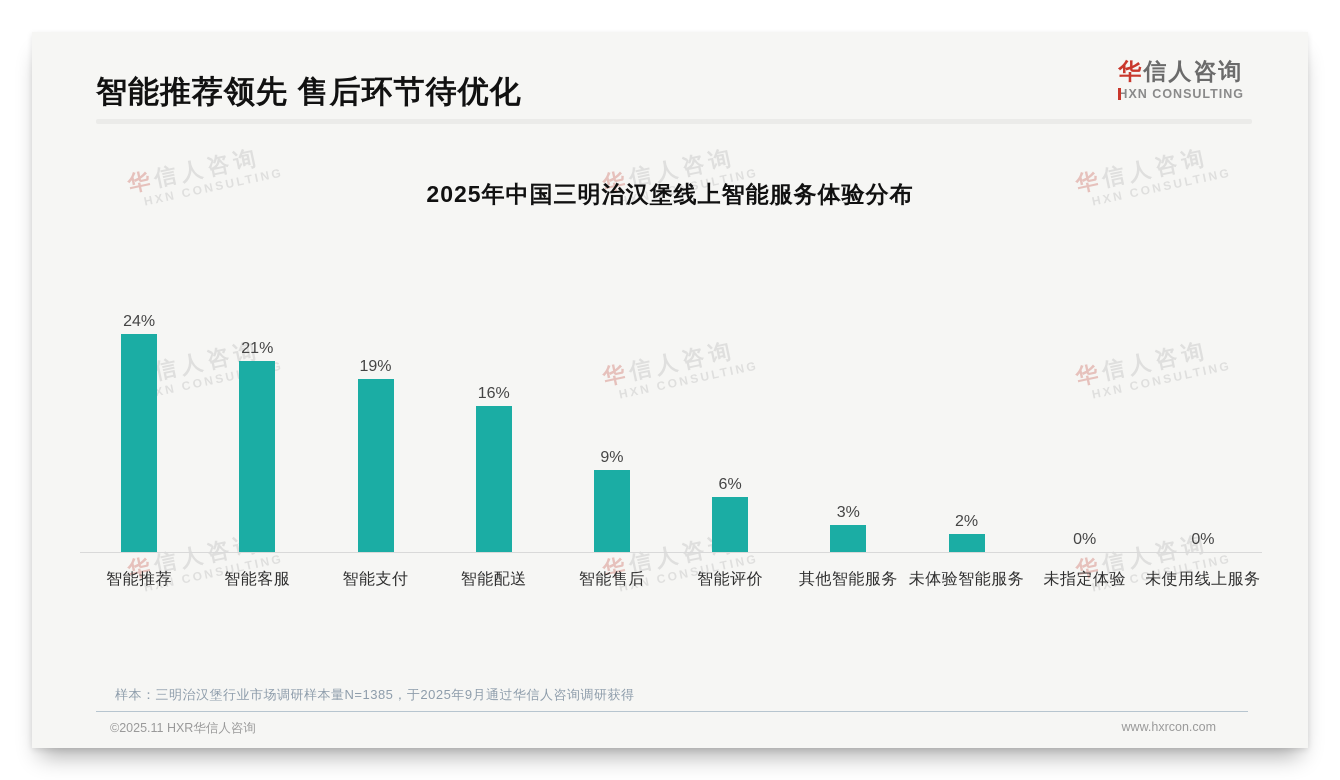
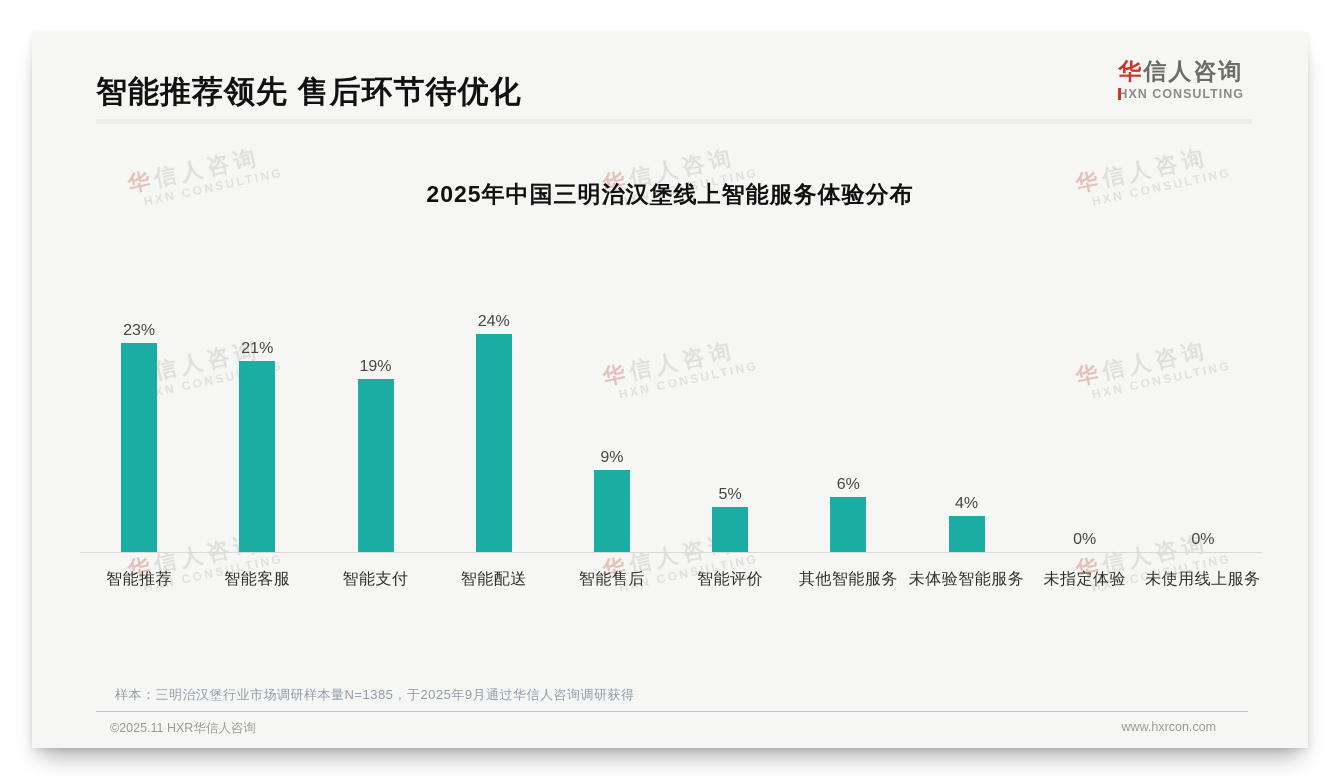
智能推荐: 24% -> 23%
智能配送: 16% -> 24%
智能评价: 6% -> 5%
其他智能服务: 3% -> 6%
未体验智能服务: 2% -> 4%
